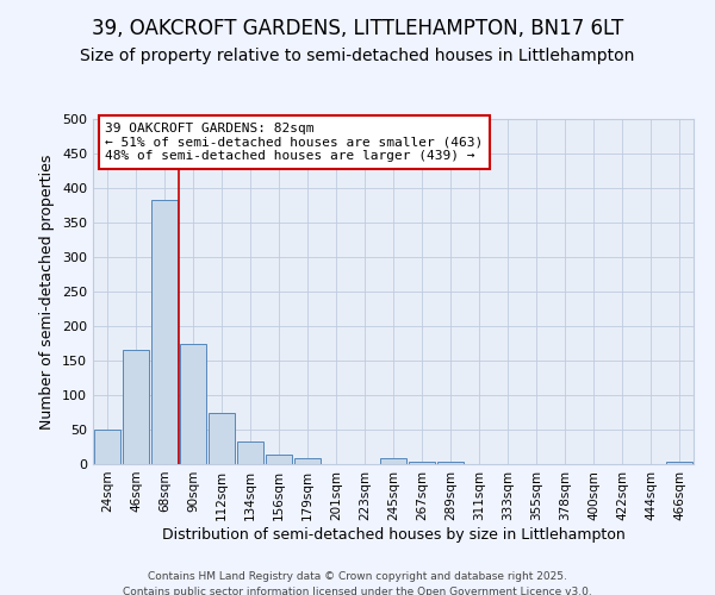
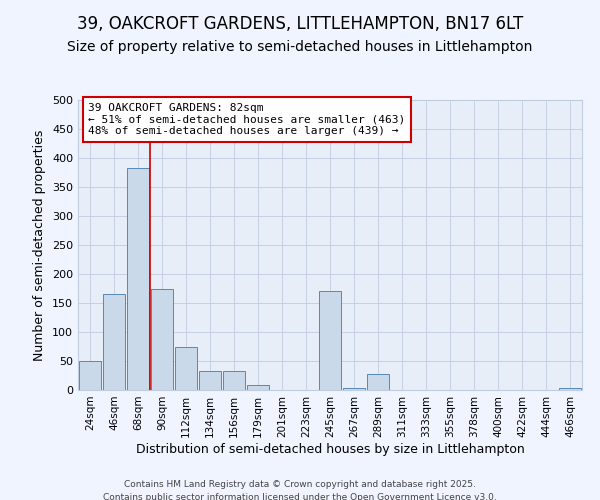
156sqm: 13 -> 32
245sqm: 8 -> 170
289sqm: 4 -> 28
